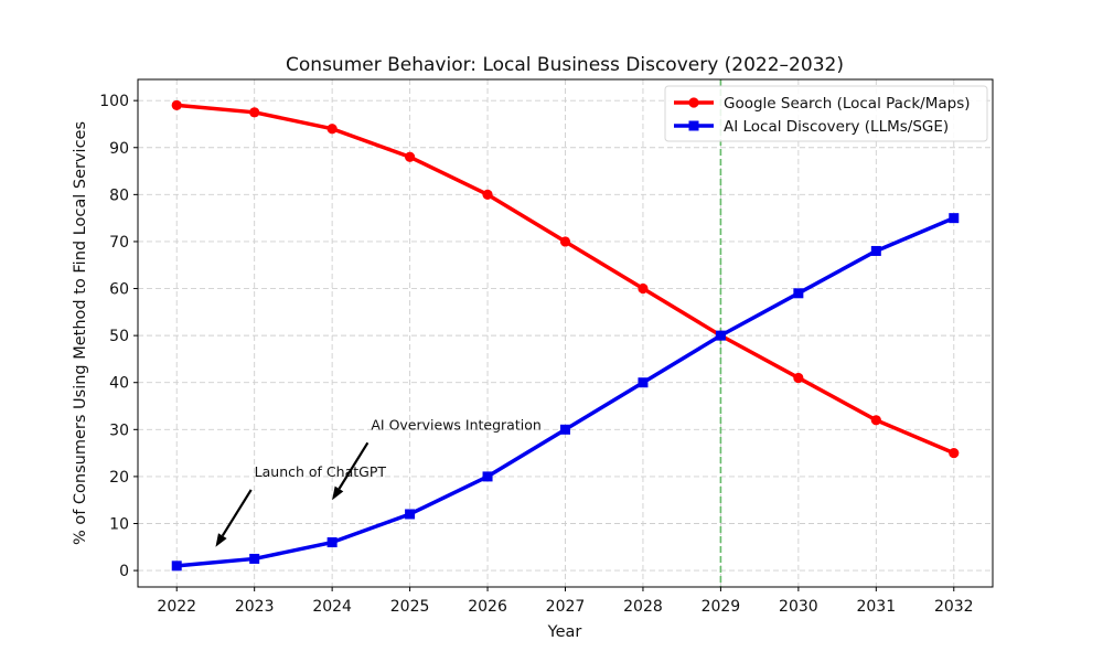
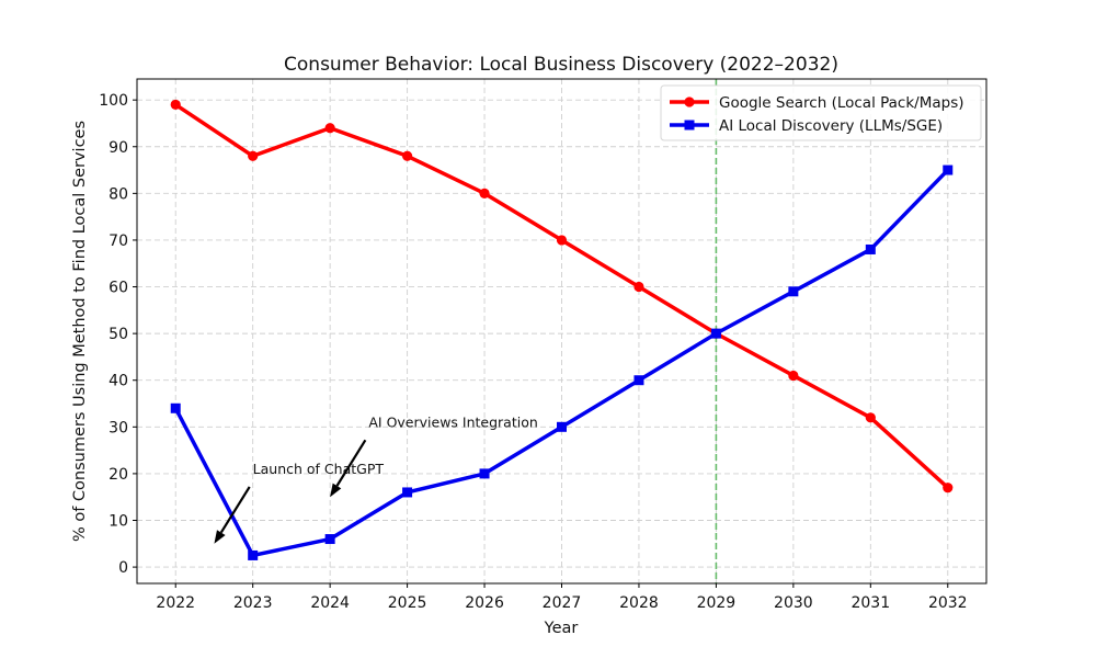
AI Local Discovery (LLMs/SGE)/2022: 1 -> 34
Google Search (Local Pack/Maps)/2023: 98 -> 88
AI Local Discovery (LLMs/SGE)/2025: 12 -> 16
Google Search (Local Pack/Maps)/2032: 25 -> 17
AI Local Discovery (LLMs/SGE)/2032: 75 -> 85
